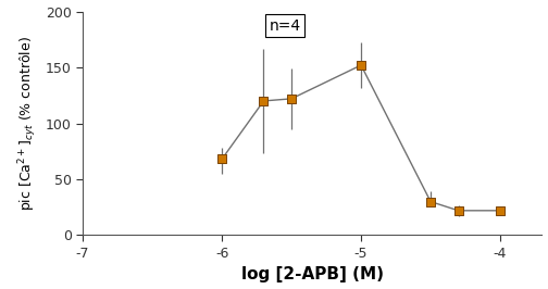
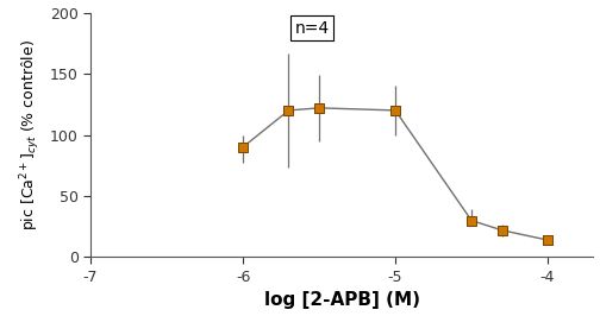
-6: 68 -> 90
-5: 152 -> 120
-4: 22 -> 14
